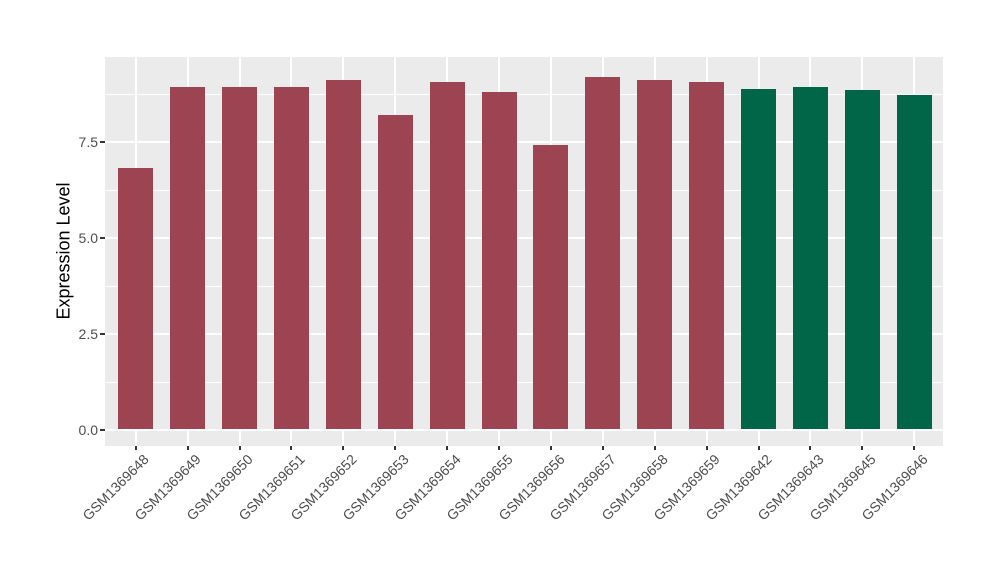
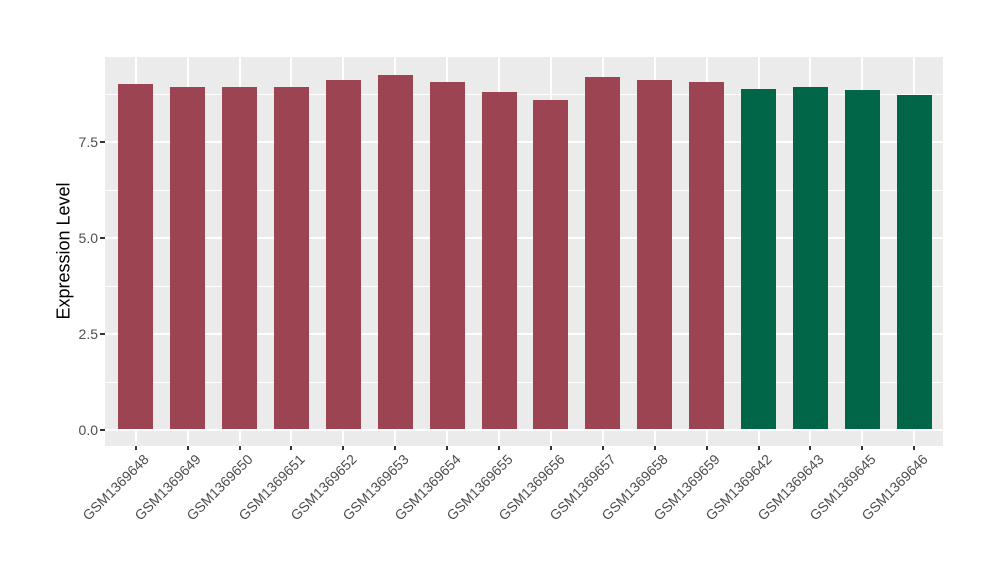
GSM1369648: 6.8 -> 9.0
GSM1369653: 8.2 -> 9.2
GSM1369656: 7.4 -> 8.6
